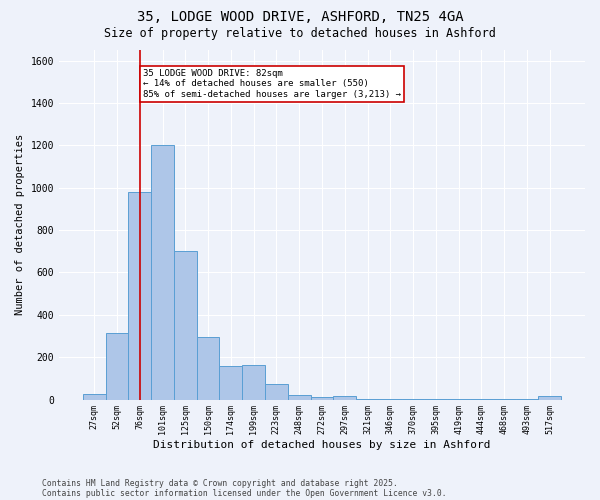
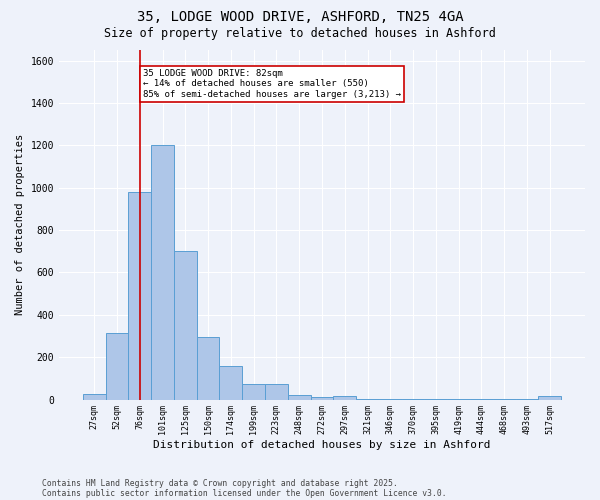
199sqm: 165 -> 75
